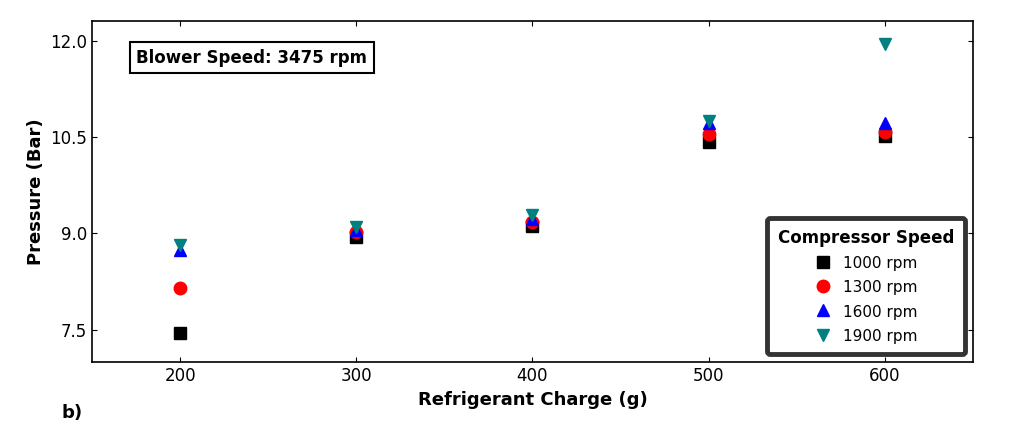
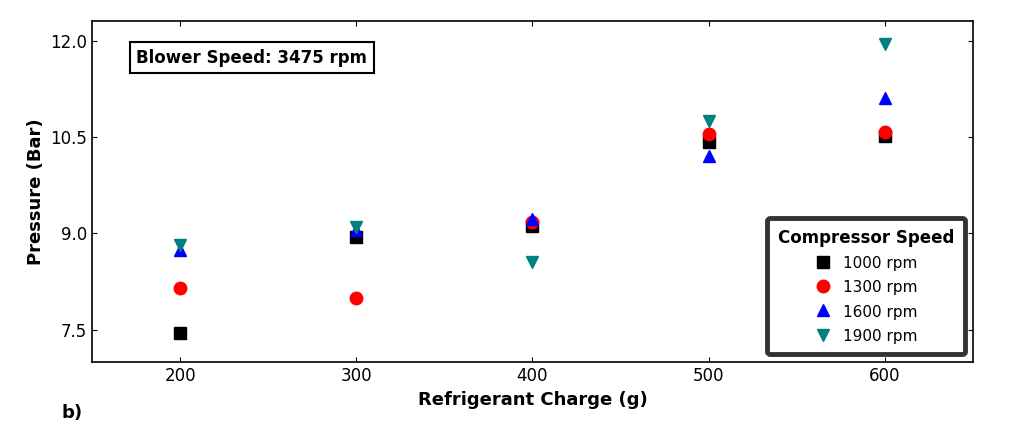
1300 rpm/300: 9.02 -> 8.00
1900 rpm/400: 9.28 -> 8.56
1600 rpm/500: 10.72 -> 10.20
1600 rpm/600: 10.72 -> 11.10
